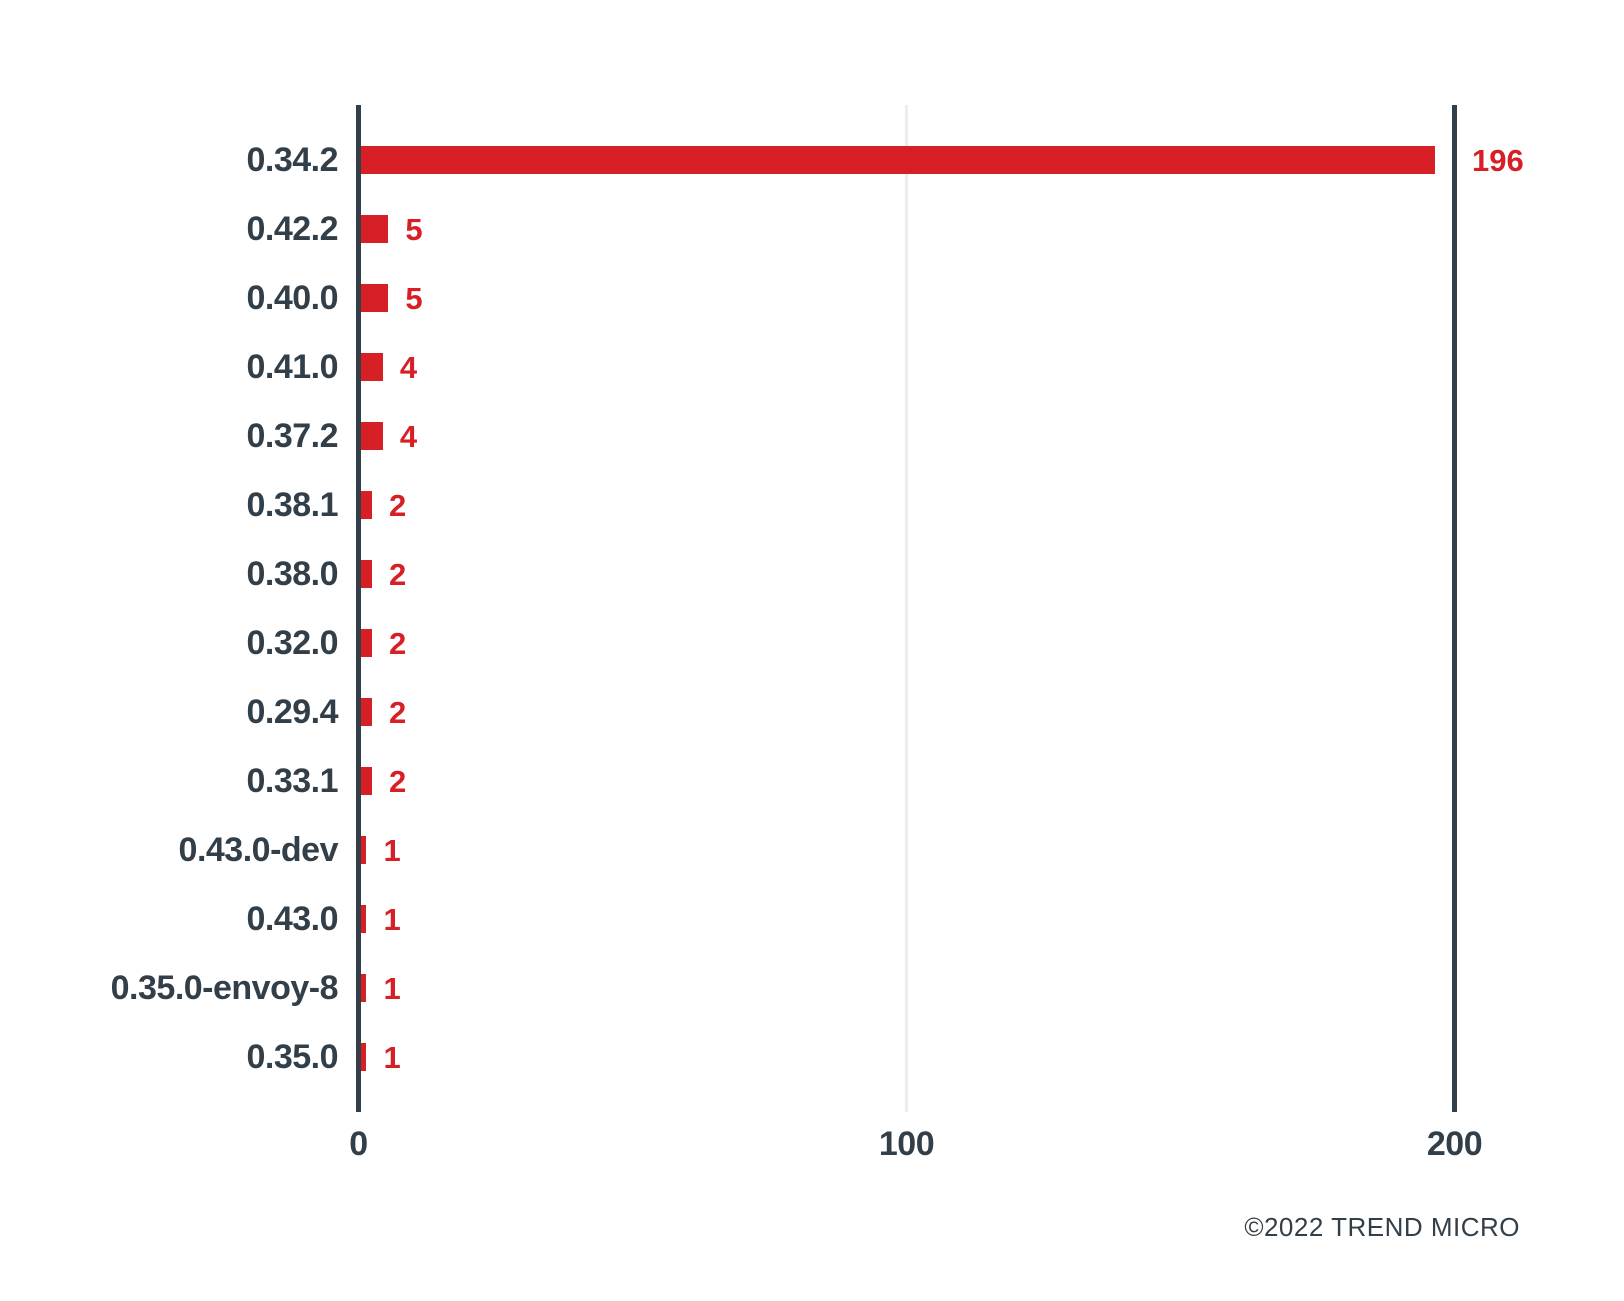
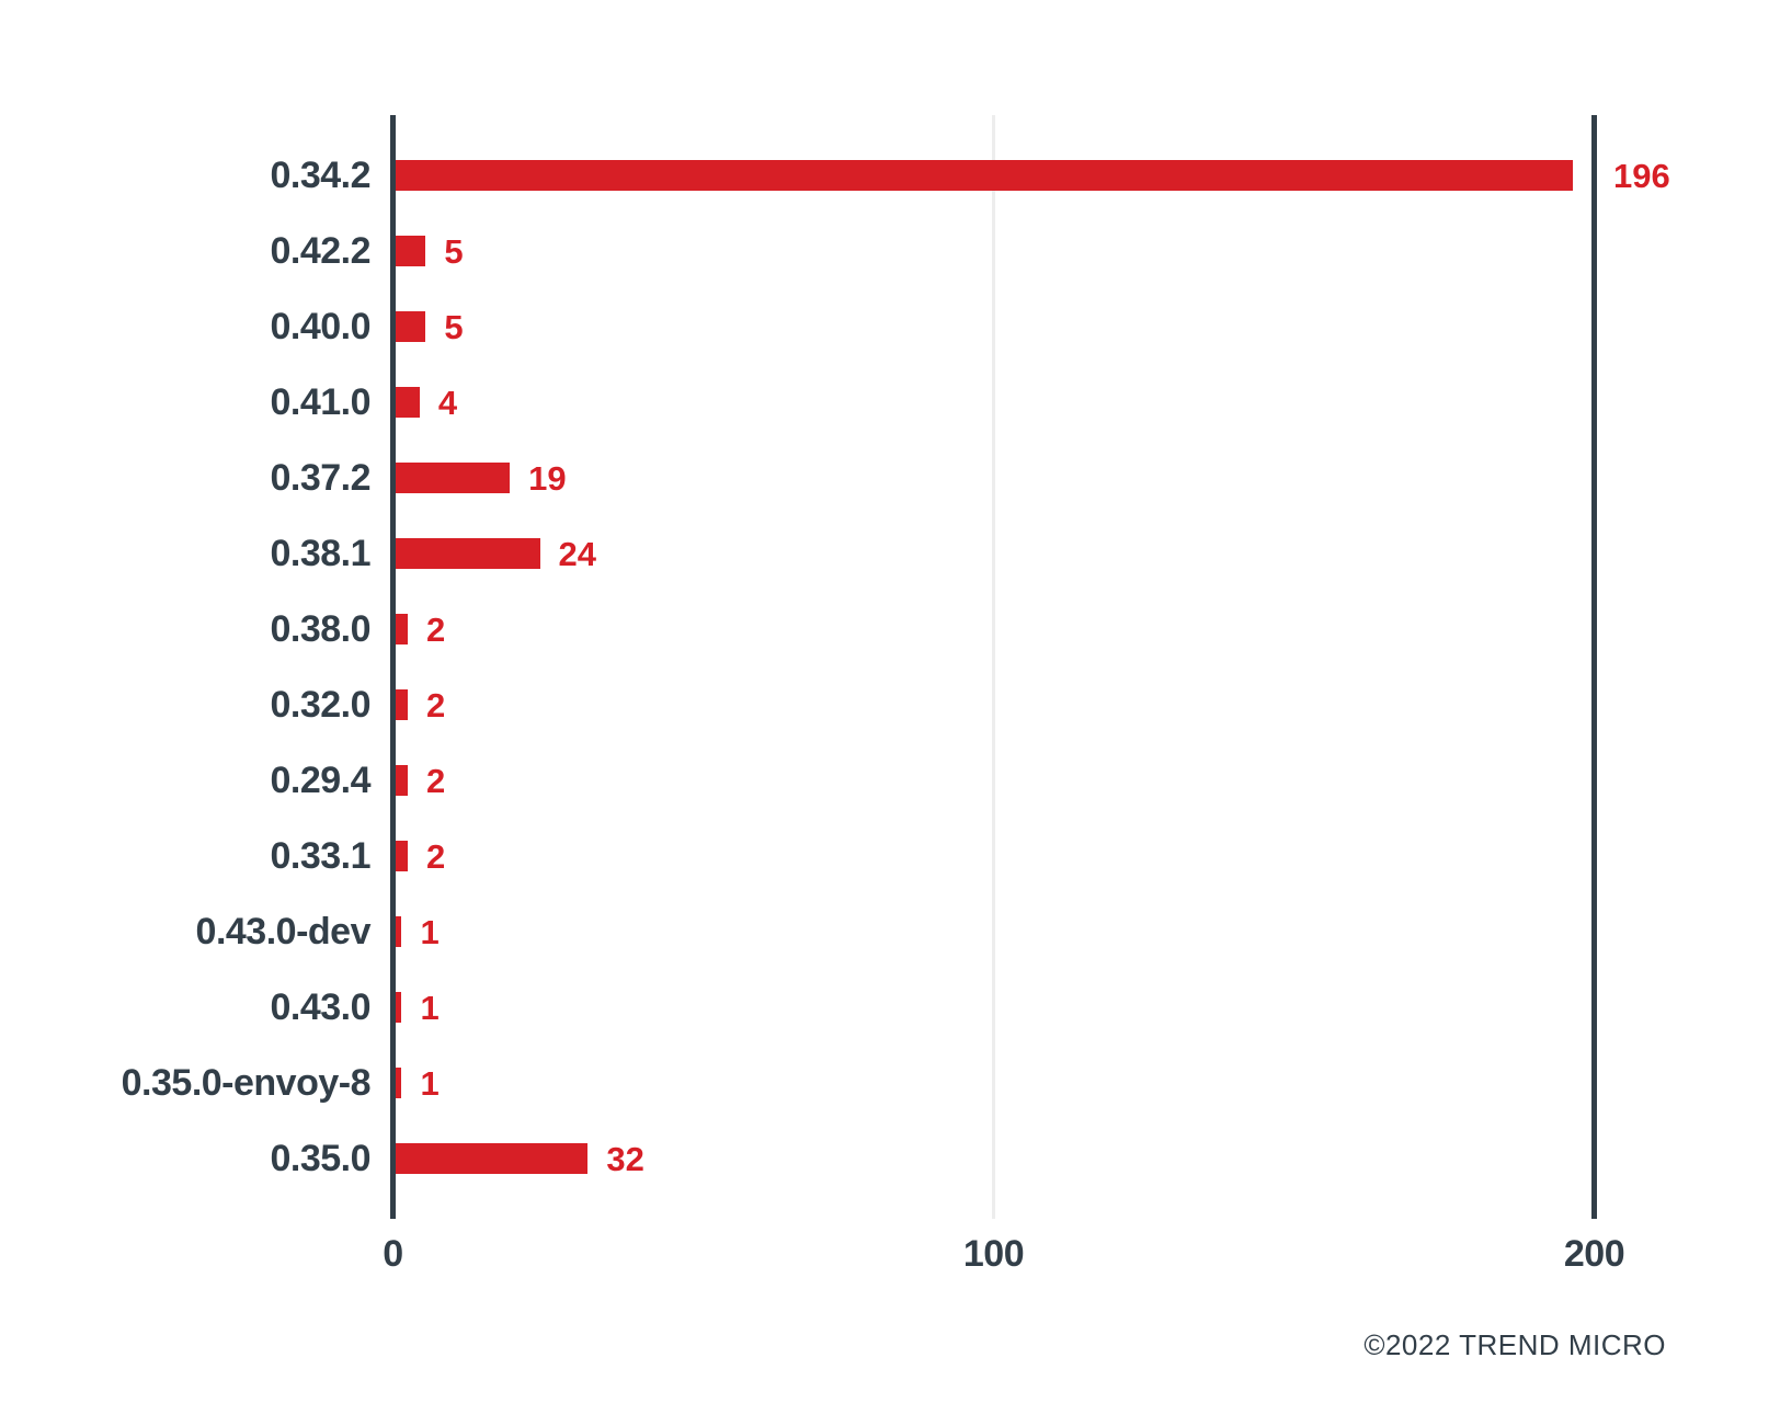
0.37.2: 4 -> 19
0.38.1: 2 -> 24
0.35.0: 1 -> 32
